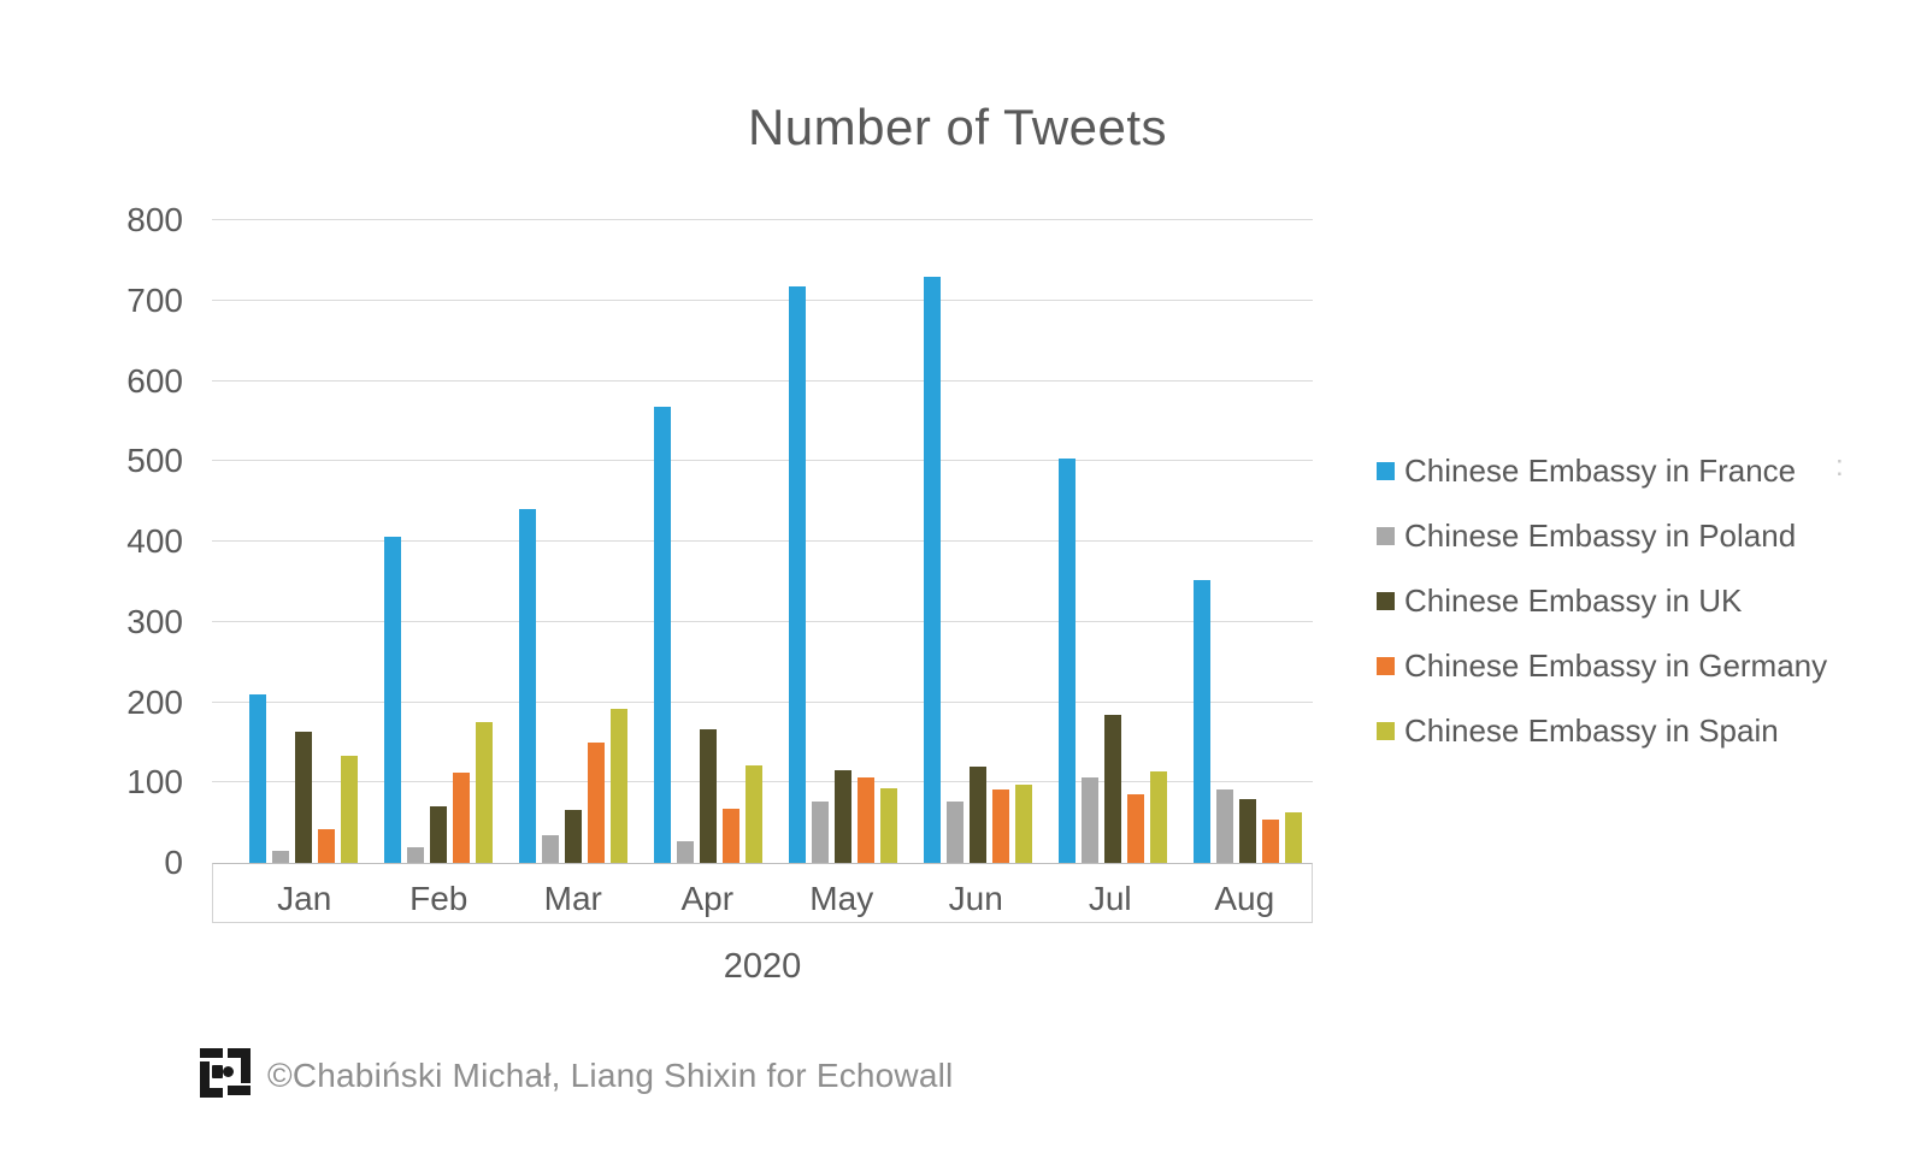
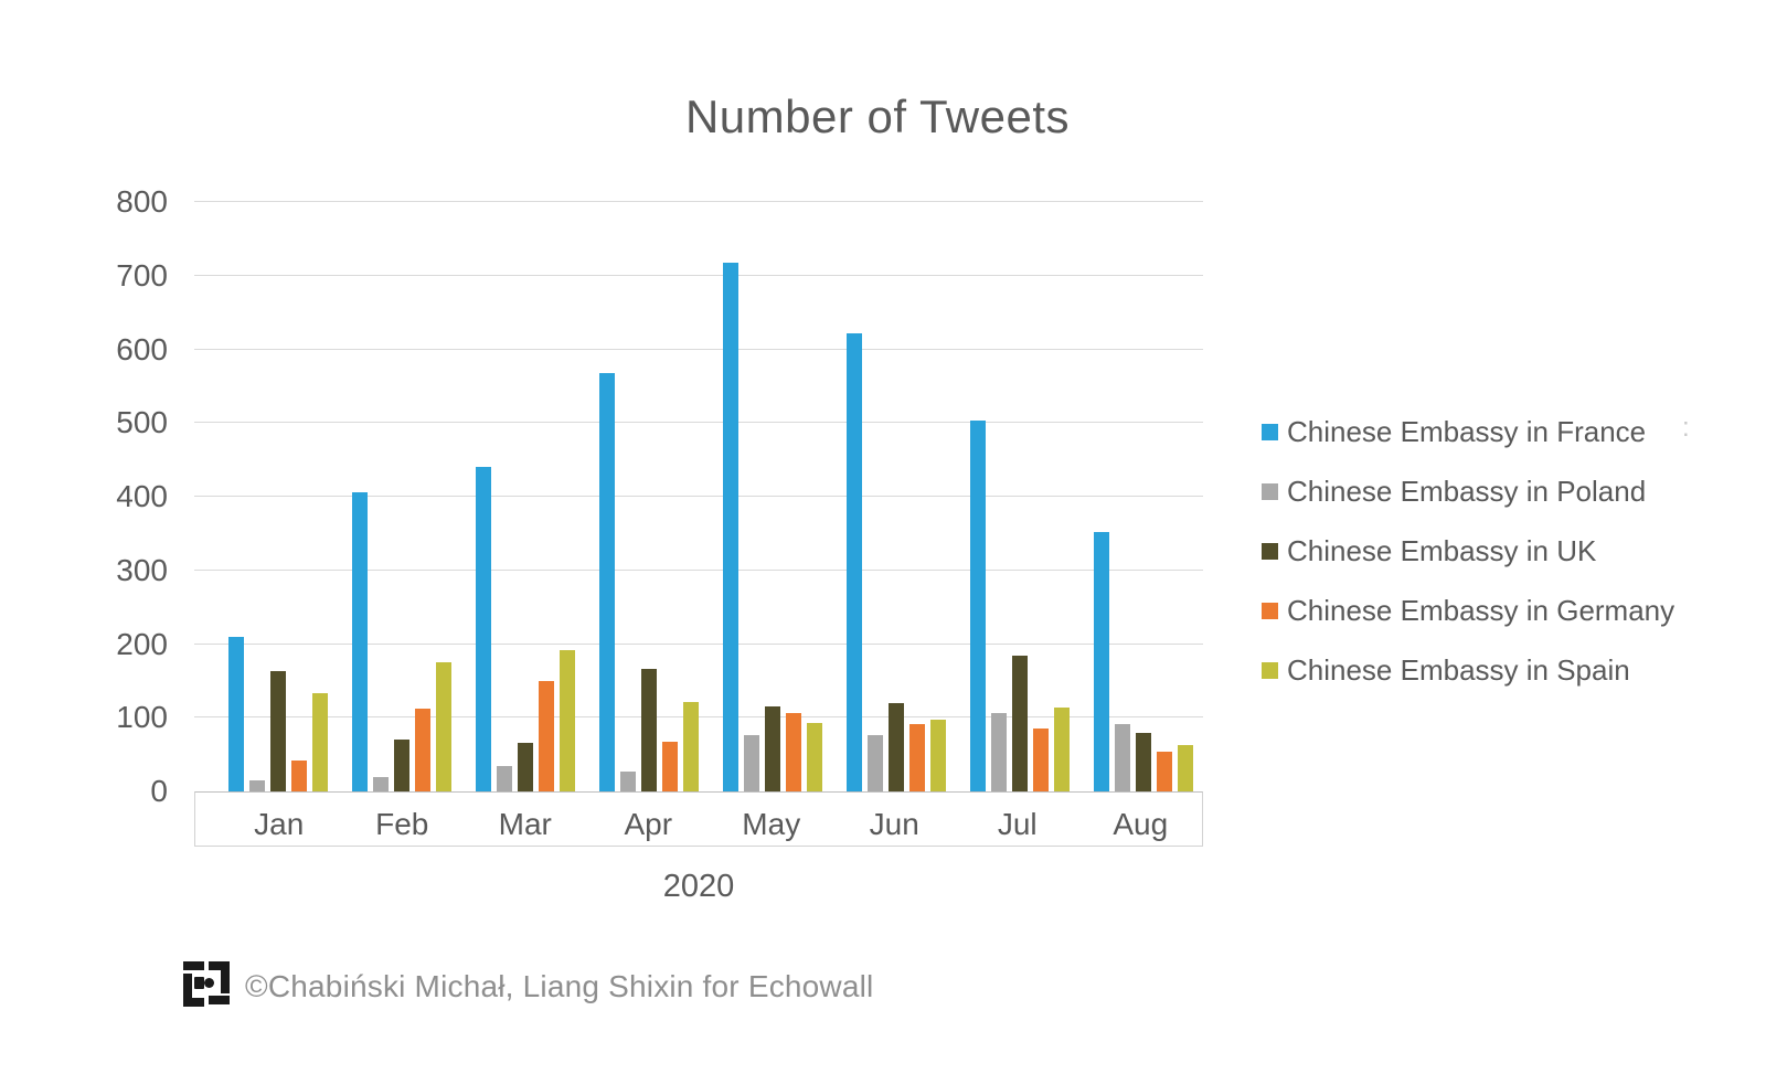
Chinese Embassy in France/Jun: 730 -> 620
